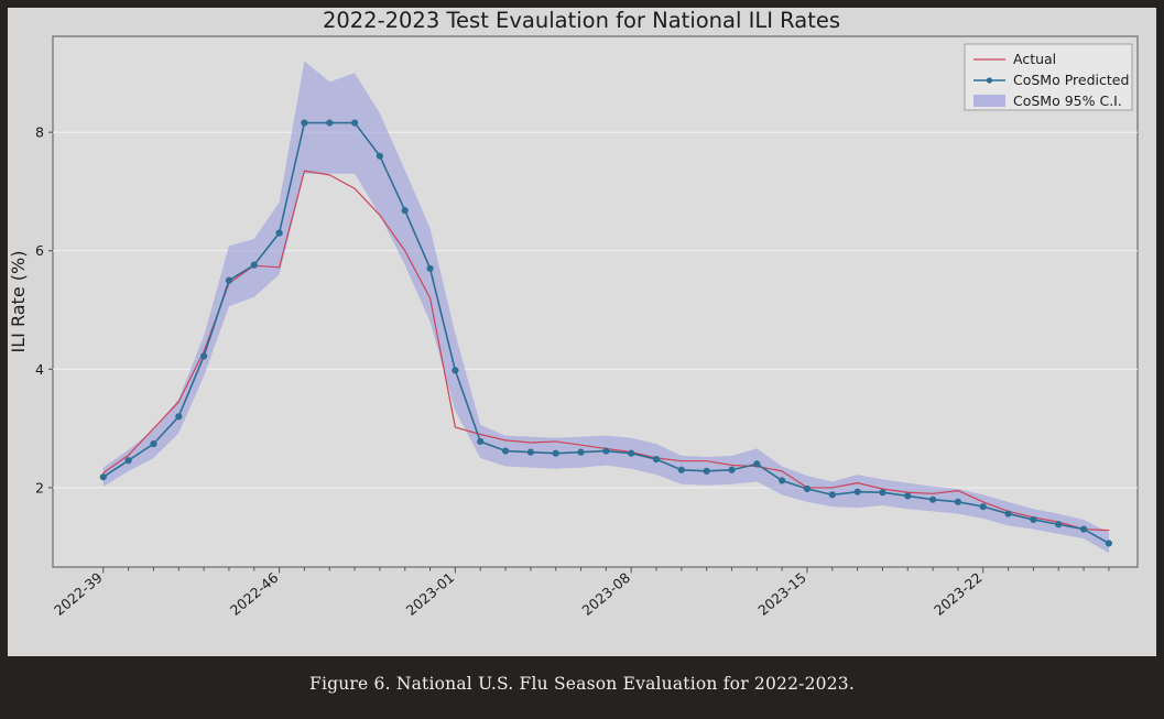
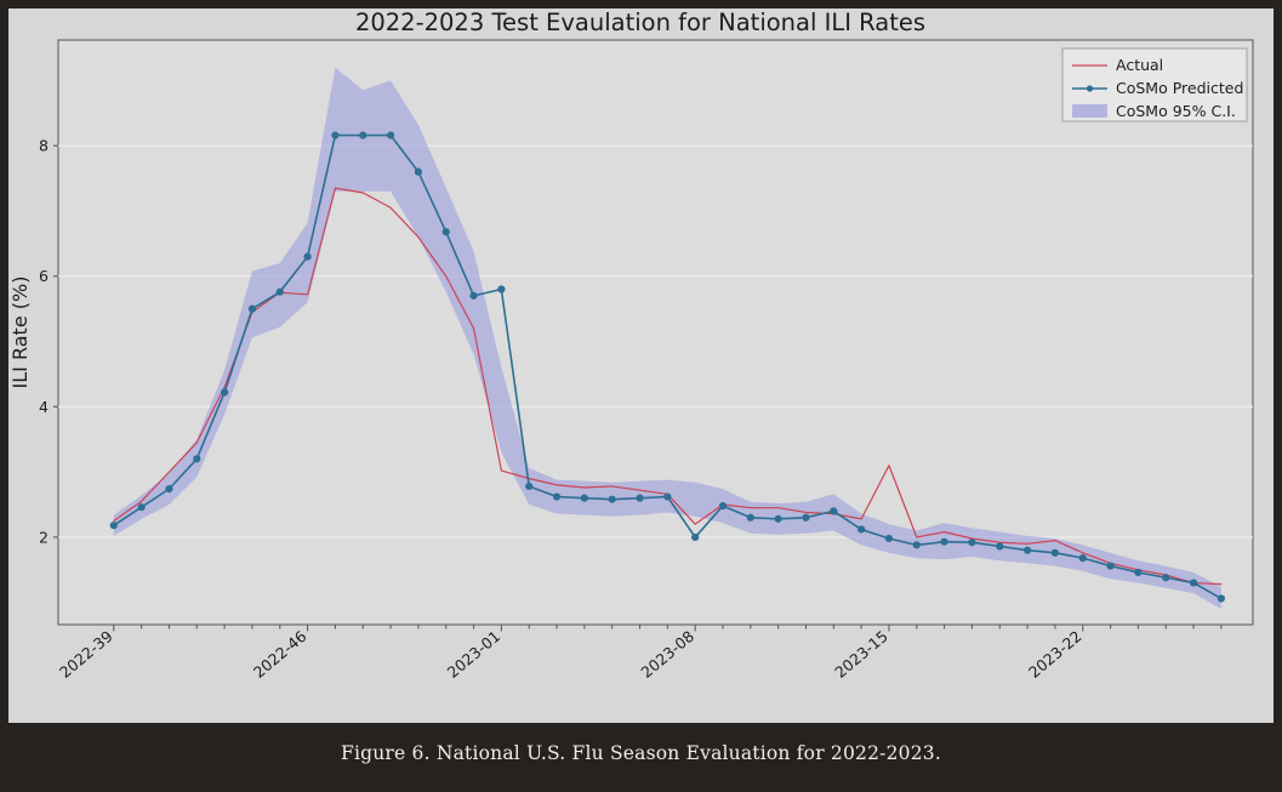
CoSMo Predicted/2023-01: 4.0 -> 5.8
Actual/2023-08: 2.6 -> 2.2
CoSMo Predicted/2023-08: 2.6 -> 2.0
Actual/2023-15: 2.0 -> 3.1
